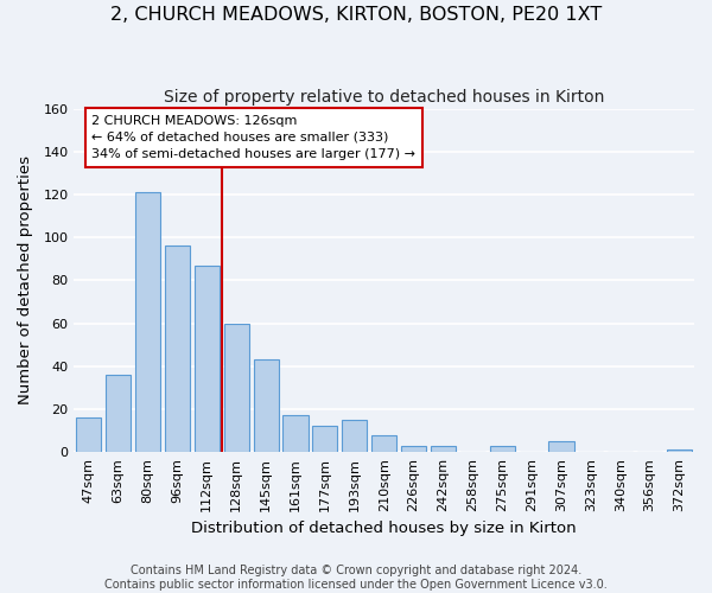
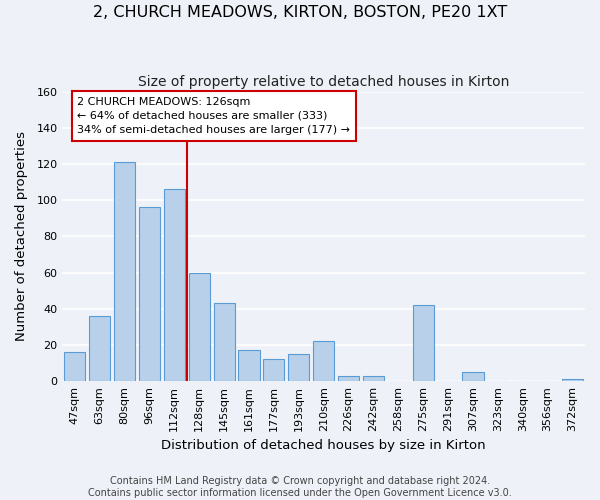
112sqm: 87 -> 106
210sqm: 8 -> 22
275sqm: 3 -> 42
